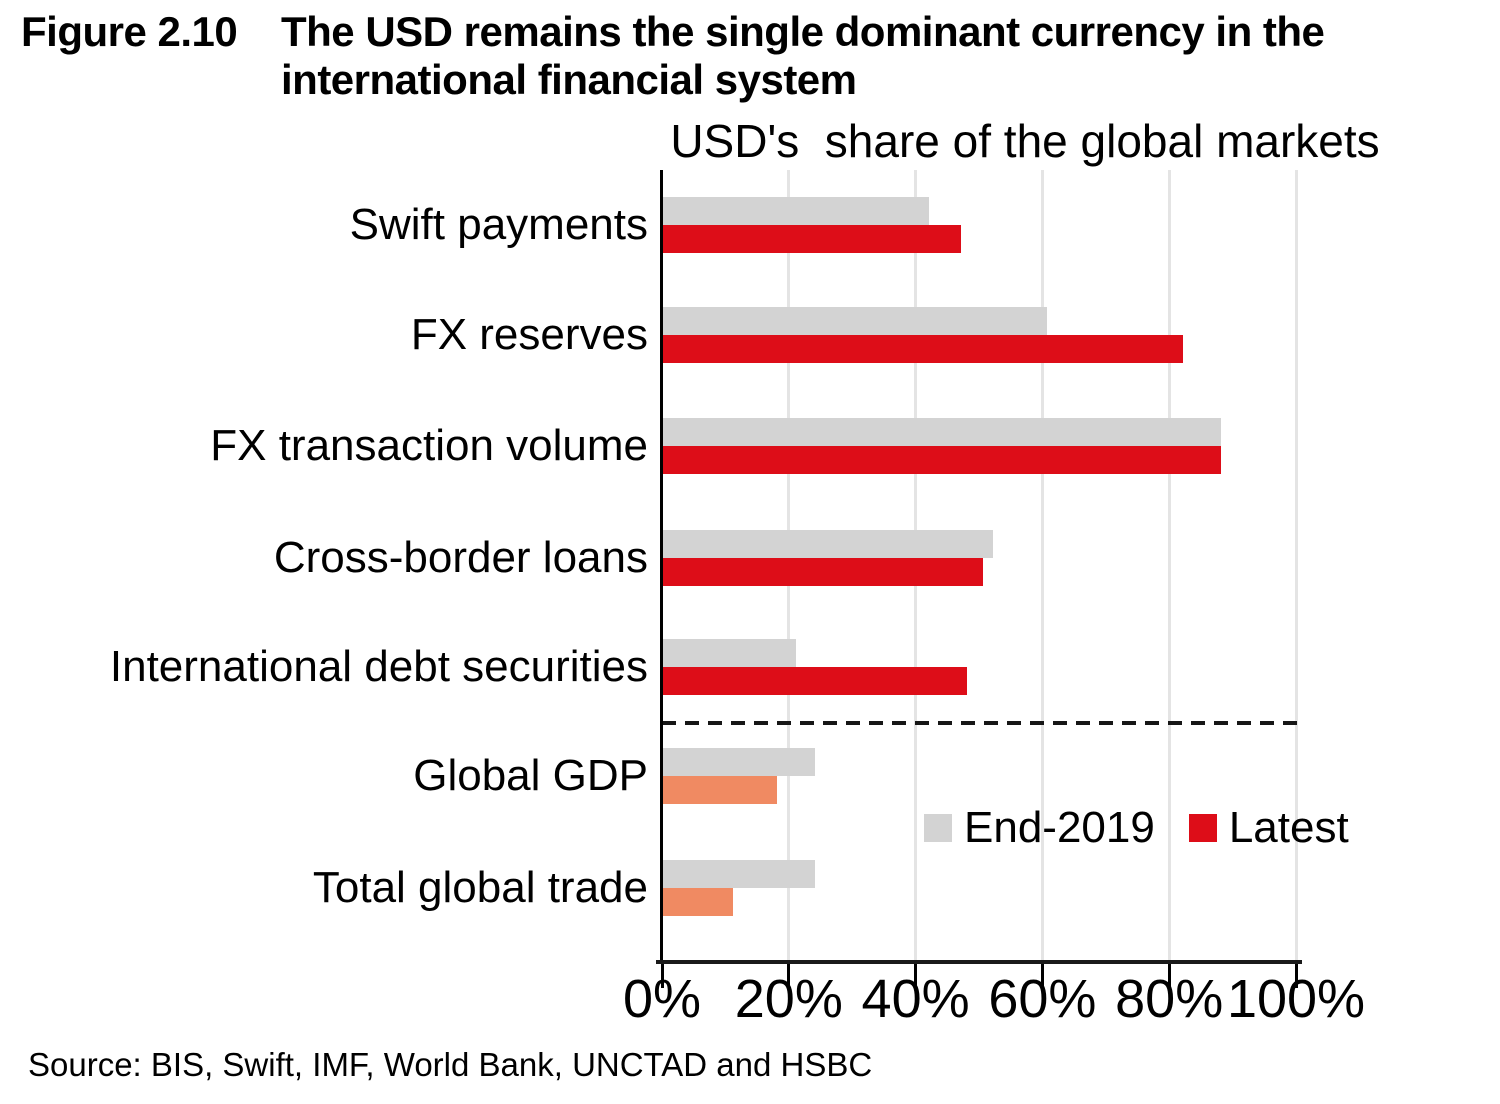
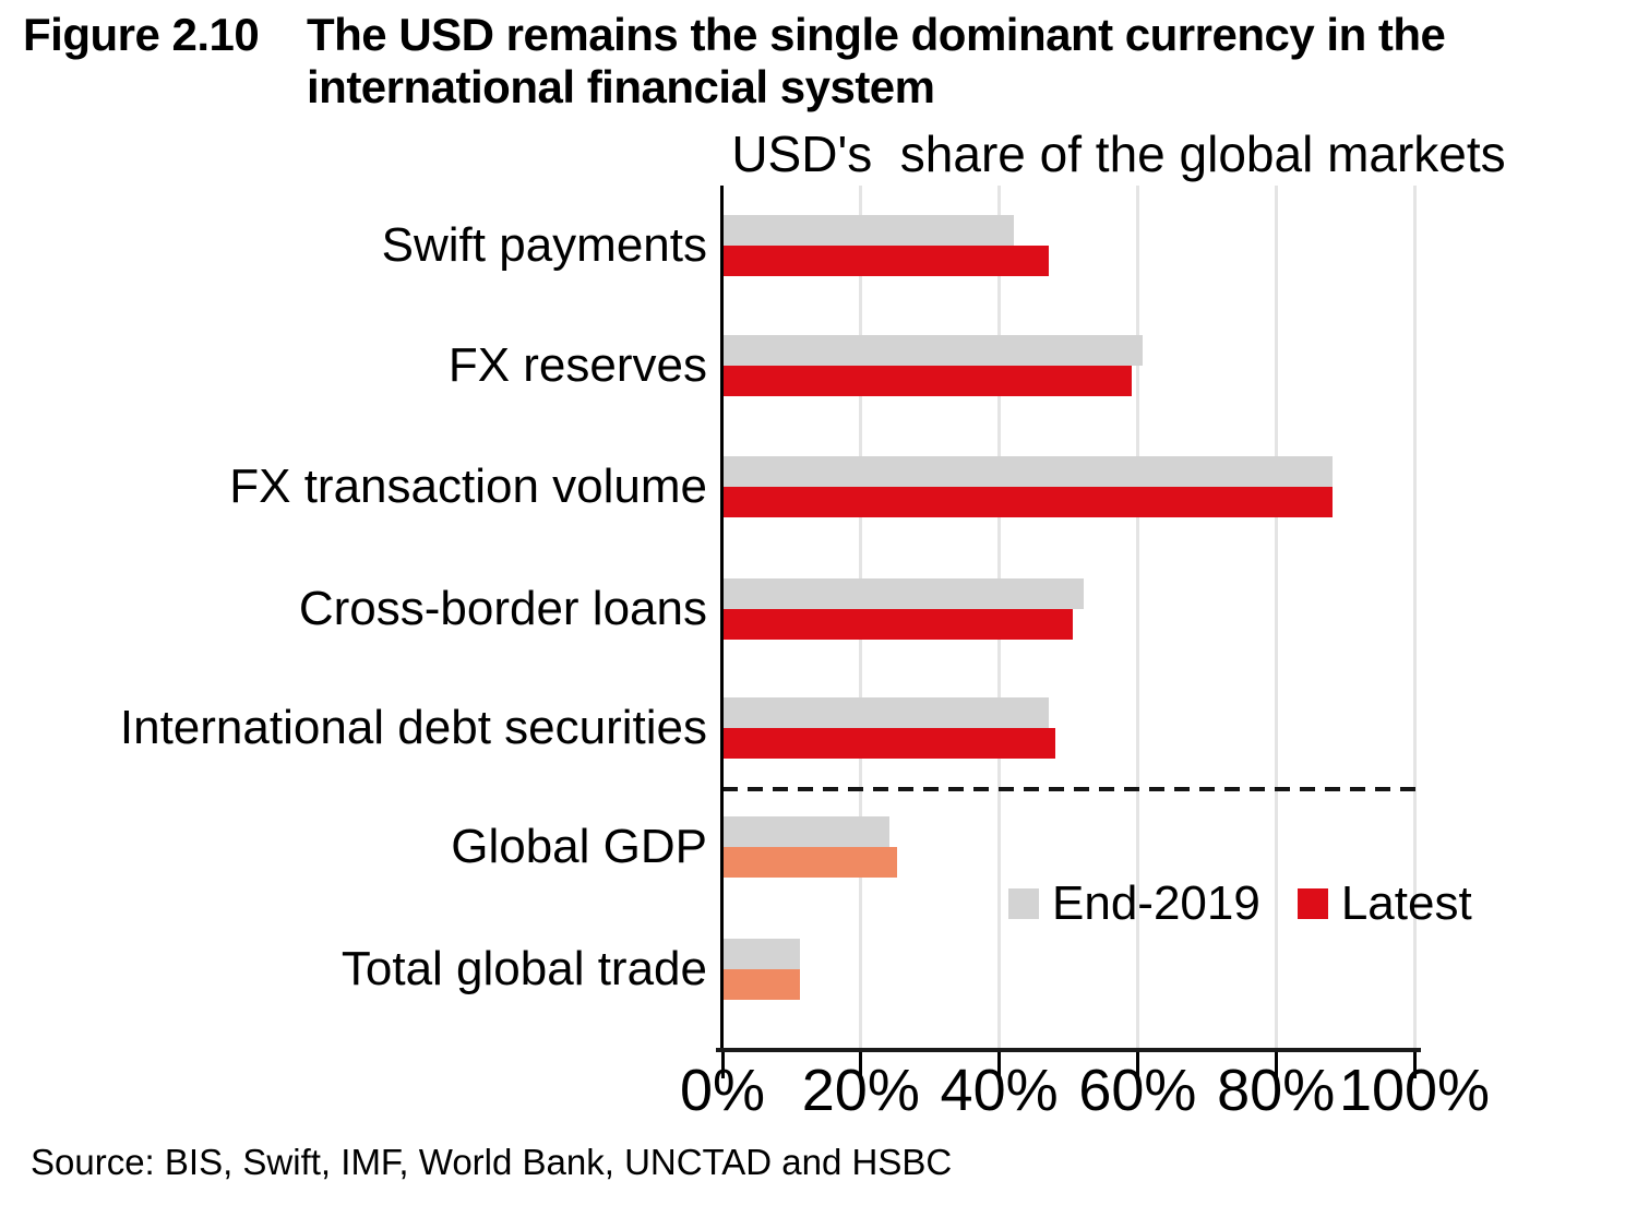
Latest/FX reserves: 82% -> 59%
End-2019/International debt securities: 21% -> 47%
Latest/Global GDP: 18% -> 25%
End-2019/Total global trade: 24% -> 11%
